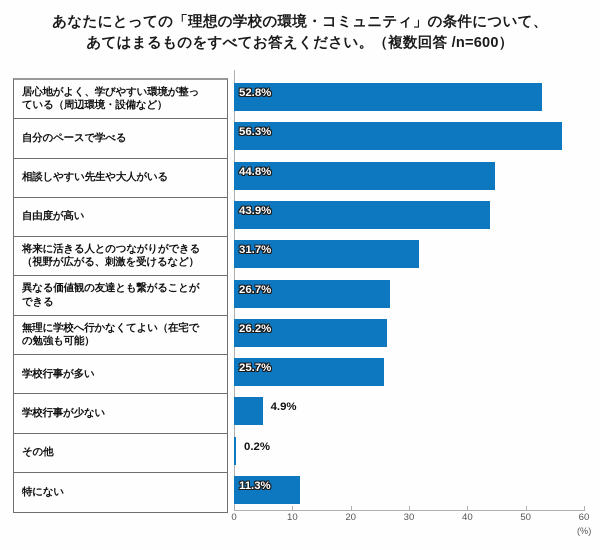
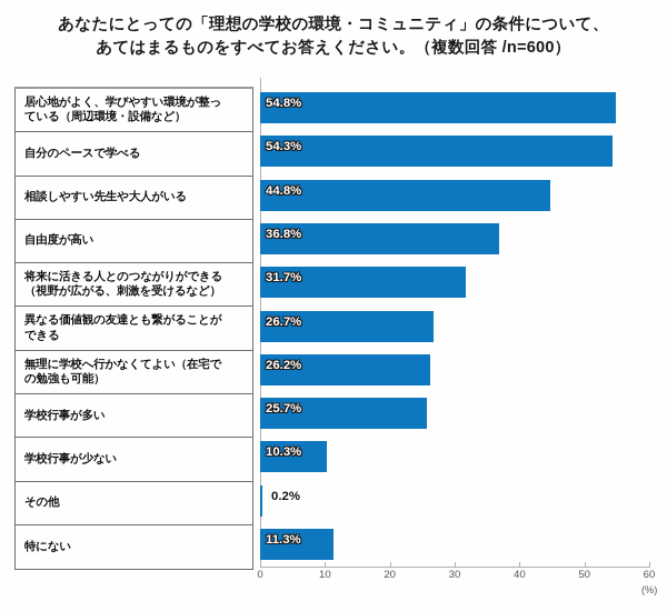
居心地がよく、学びやすい環境が整っている（周辺環境・設備など）: 52.8% -> 54.8%
自分のペースで学べる: 56.3% -> 54.3%
自由度が高い: 43.9% -> 36.8%
学校行事が少ない: 4.9% -> 10.3%
